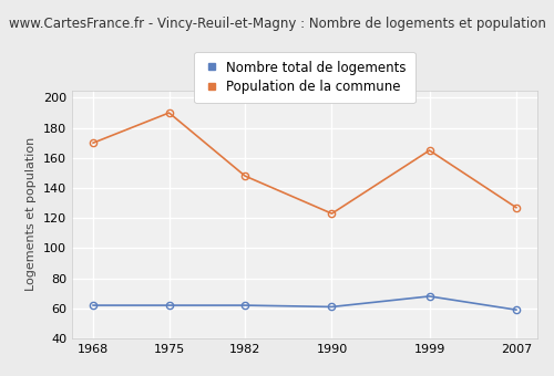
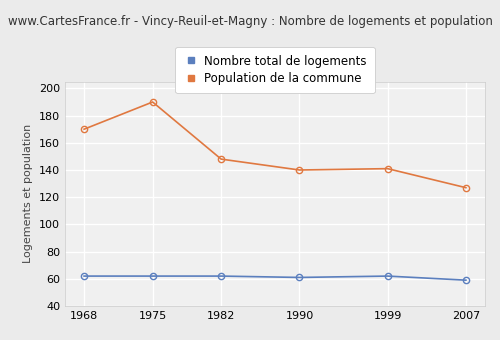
Population de la commune/1990: 123 -> 140
Nombre total de logements/1999: 68 -> 62
Population de la commune/1999: 165 -> 141
